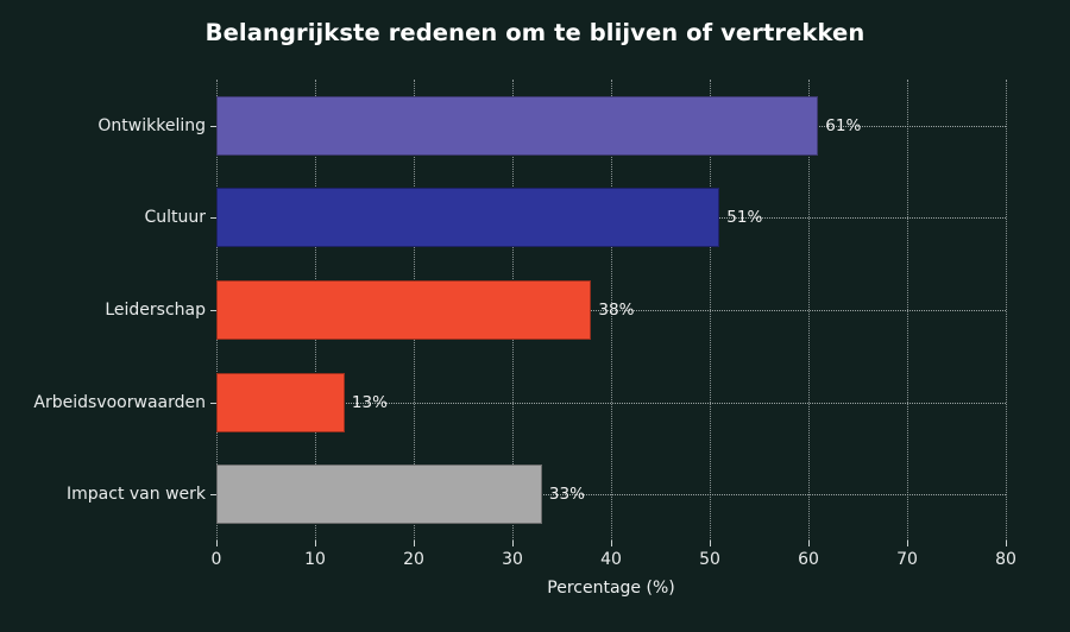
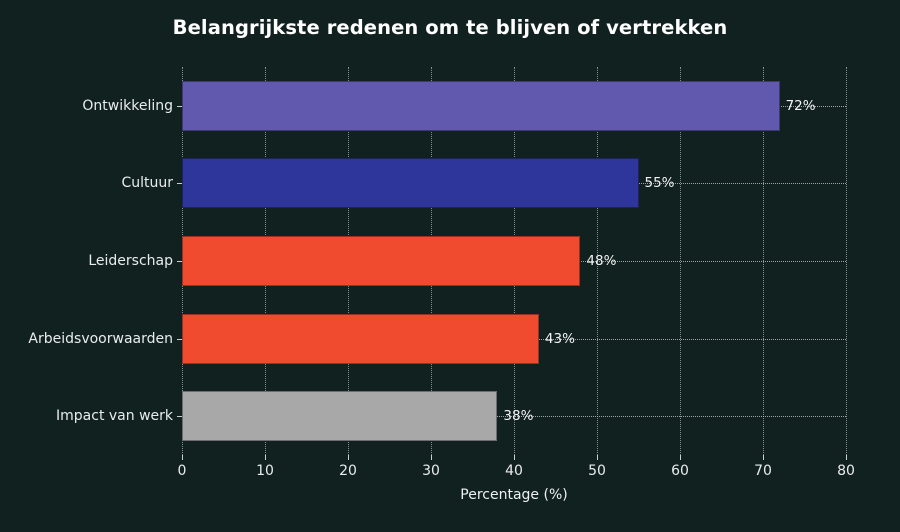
Ontwikkeling: 61% -> 72%
Cultuur: 51% -> 55%
Leiderschap: 38% -> 48%
Arbeidsvoorwaarden: 13% -> 43%
Impact van werk: 33% -> 38%
